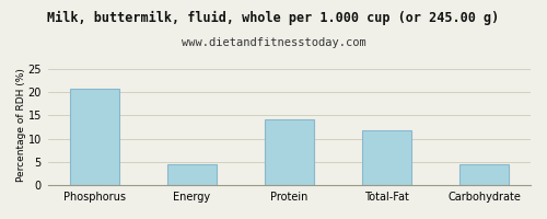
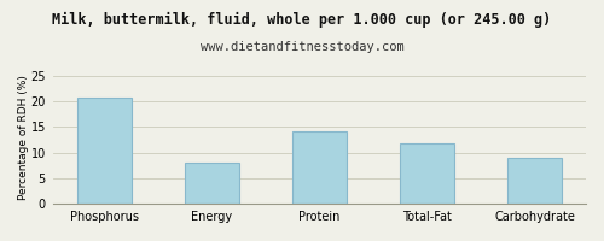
Energy: 4.5 -> 8.0
Carbohydrate: 4.5 -> 9.0
